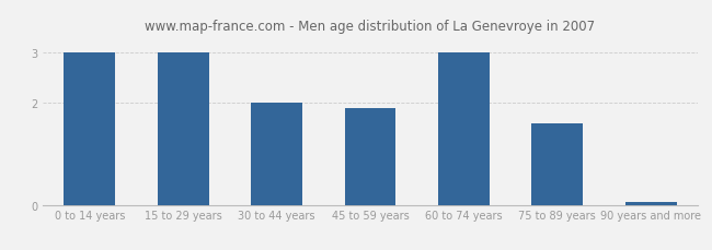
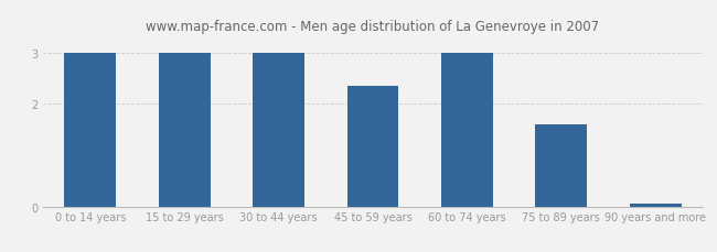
30 to 44 years: 2.00 -> 3.00
45 to 59 years: 1.90 -> 2.35
